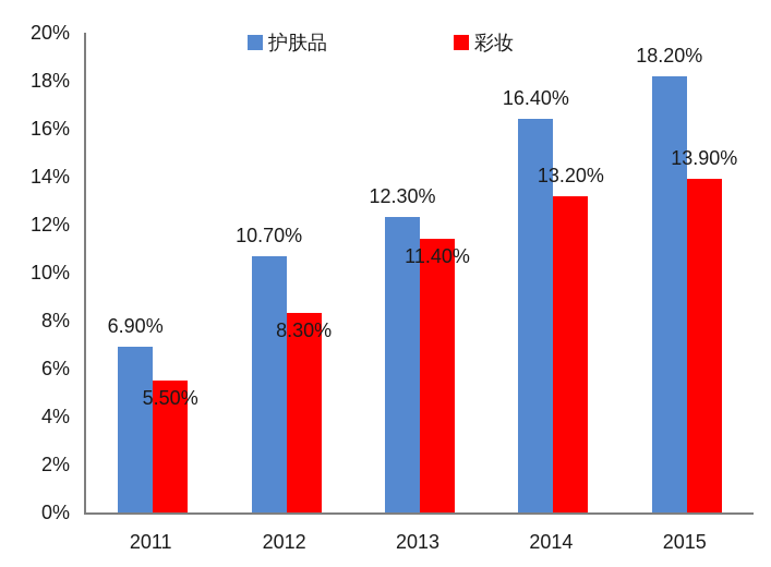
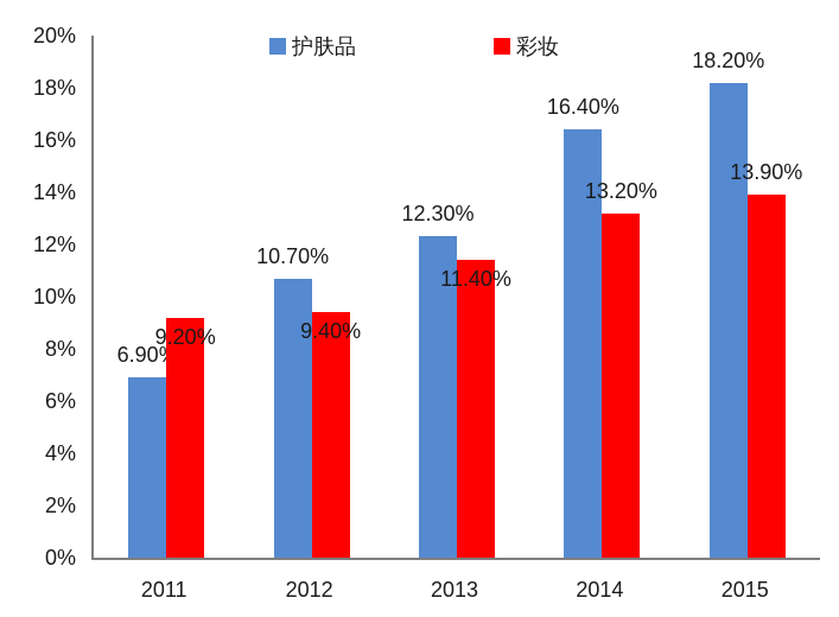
彩妆/2011: 5.50% -> 9.20%
彩妆/2012: 8.30% -> 9.40%
